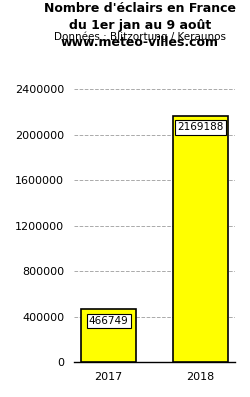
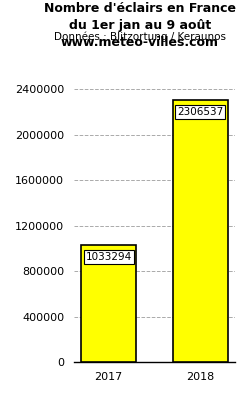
2017: 466749 -> 1033294
2018: 2169188 -> 2306537
